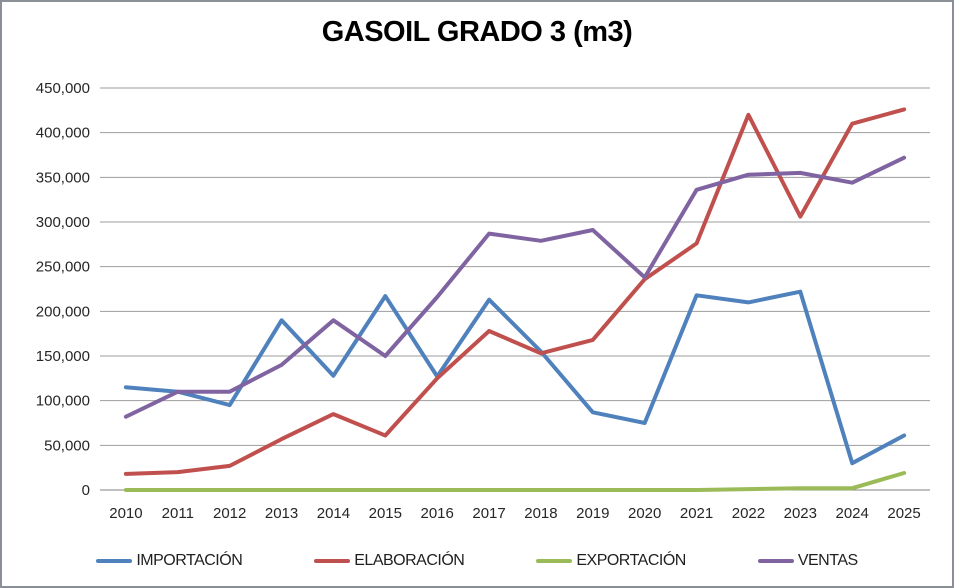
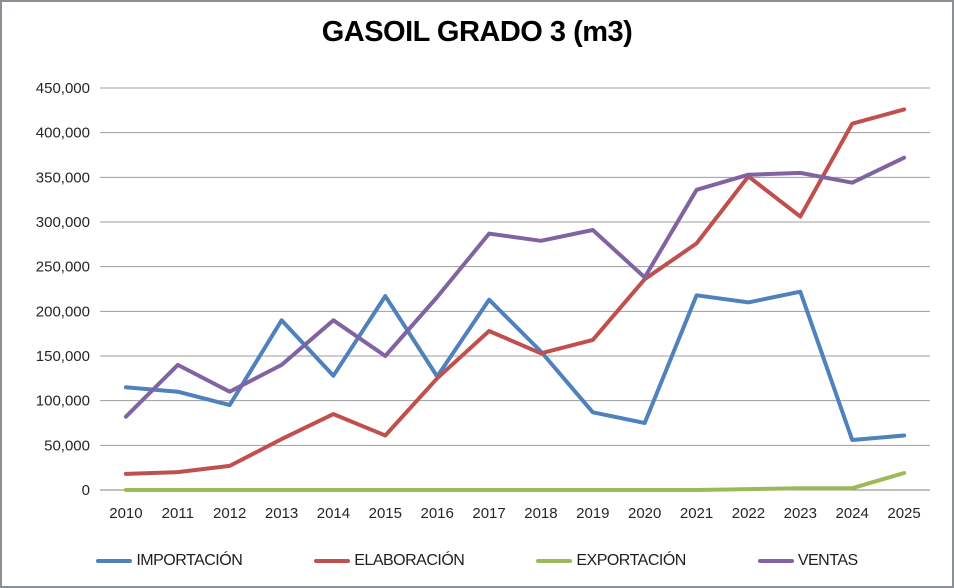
VENTAS/2011: 110000 -> 140000
ELABORACIÓN/2022: 420000 -> 350000
IMPORTACIÓN/2024: 30000 -> 60000
